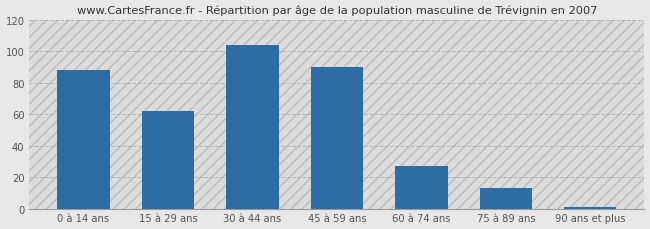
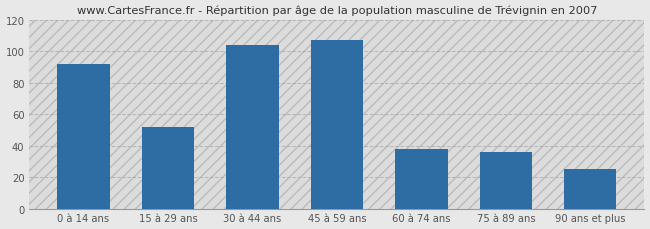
0 à 14 ans: 88 -> 92
15 à 29 ans: 62 -> 52
45 à 59 ans: 90 -> 107
60 à 74 ans: 27 -> 38
75 à 89 ans: 13 -> 36
90 ans et plus: 1 -> 25
